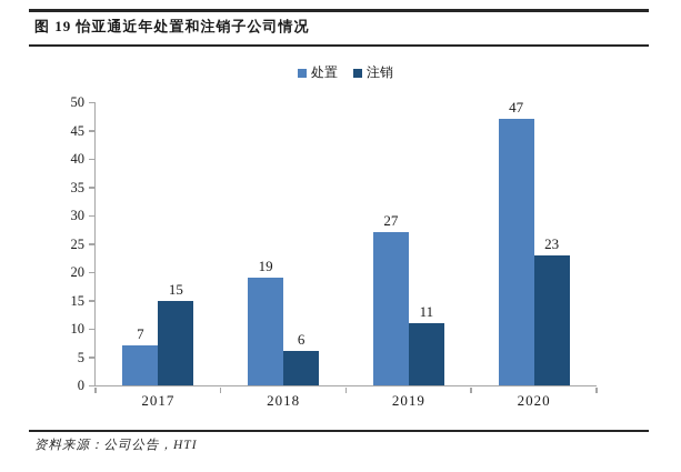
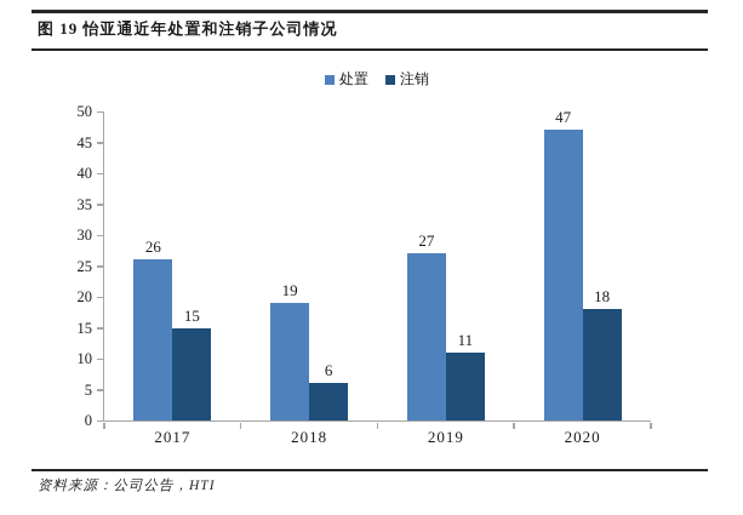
处置/2017: 7 -> 26
注销/2020: 23 -> 18
